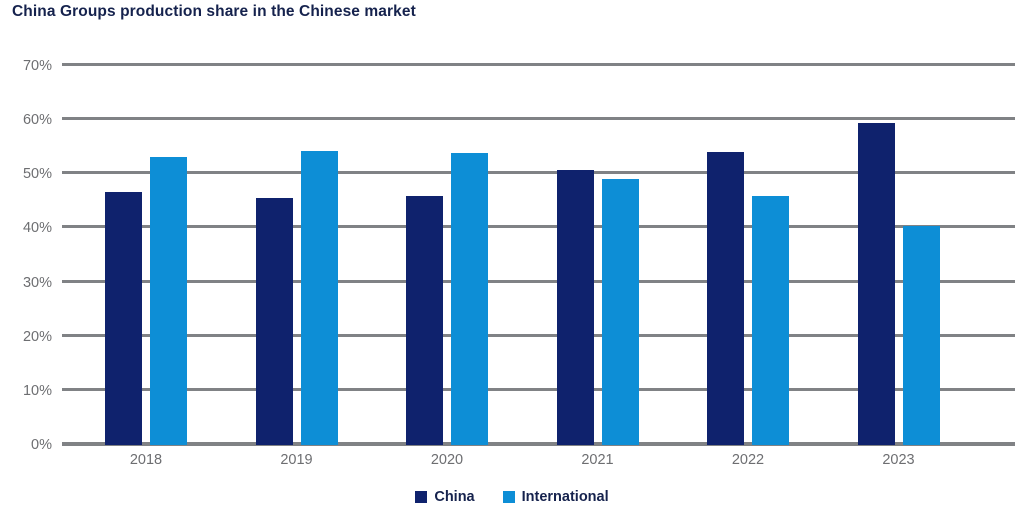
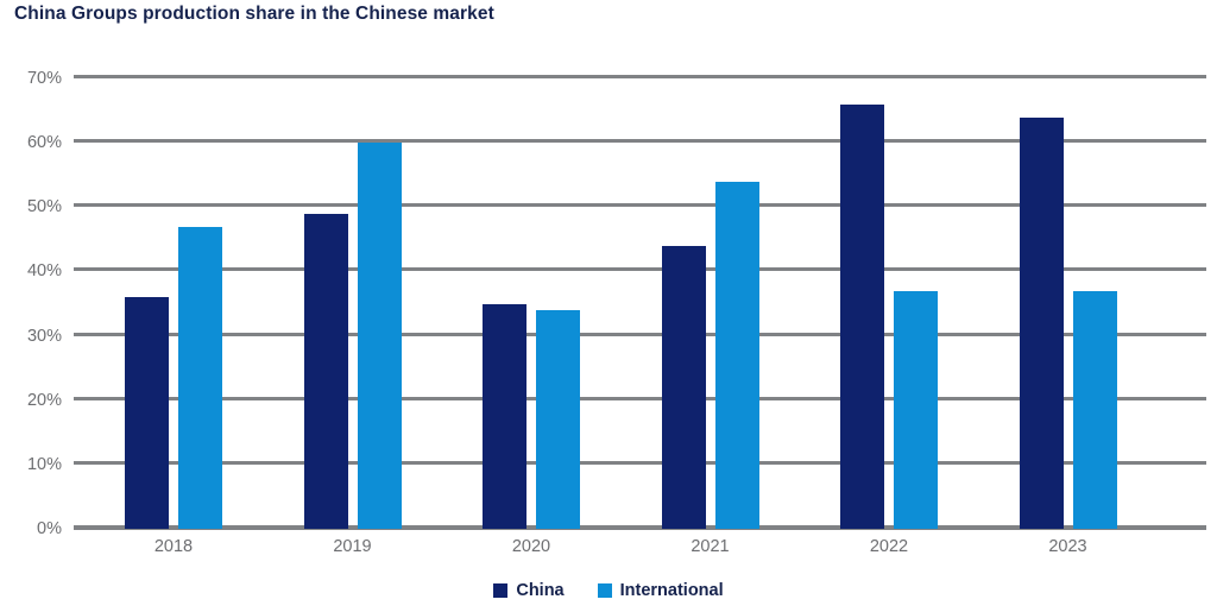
China/2018: 47% -> 36%
International/2018: 53% -> 47%
China/2019: 46% -> 49%
International/2019: 54% -> 60%
China/2020: 46% -> 35%
International/2020: 54% -> 34%
China/2021: 51% -> 44%
International/2021: 49% -> 54%
China/2022: 54% -> 66%
International/2022: 46% -> 37%
China/2023: 60% -> 64%
International/2023: 40% -> 37%
